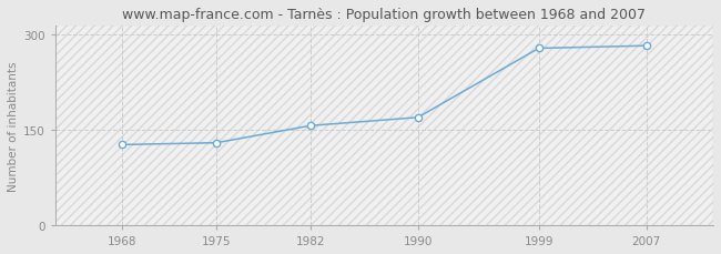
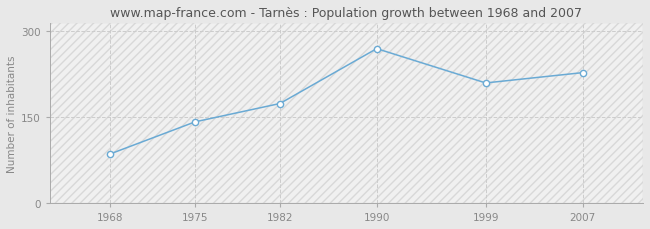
1968: 127 -> 86
1975: 130 -> 142
1982: 157 -> 174
1990: 170 -> 270
1999: 279 -> 210
2007: 283 -> 228
